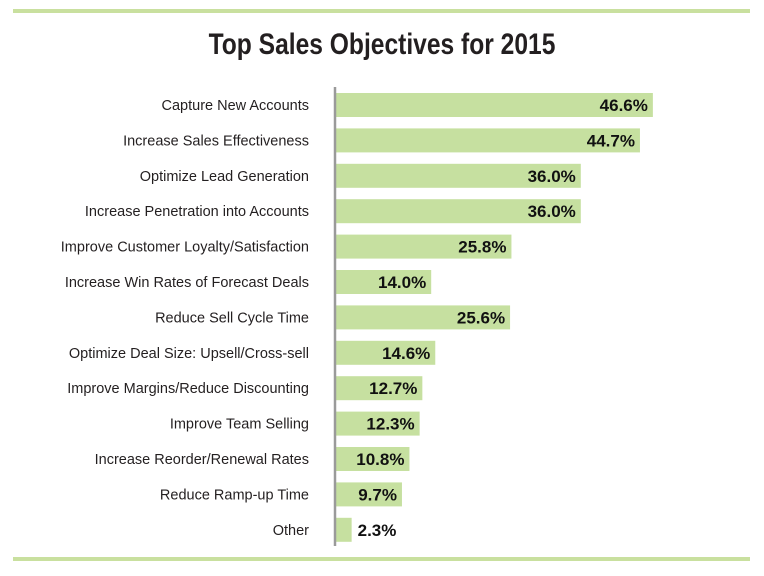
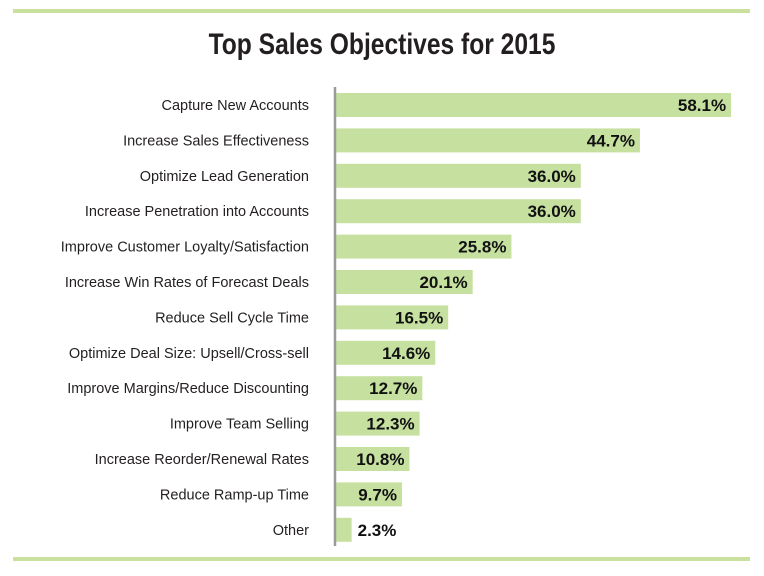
Capture New Accounts: 46.6% -> 58.1%
Increase Win Rates of Forecast Deals: 14.0% -> 20.1%
Reduce Sell Cycle Time: 25.6% -> 16.5%
